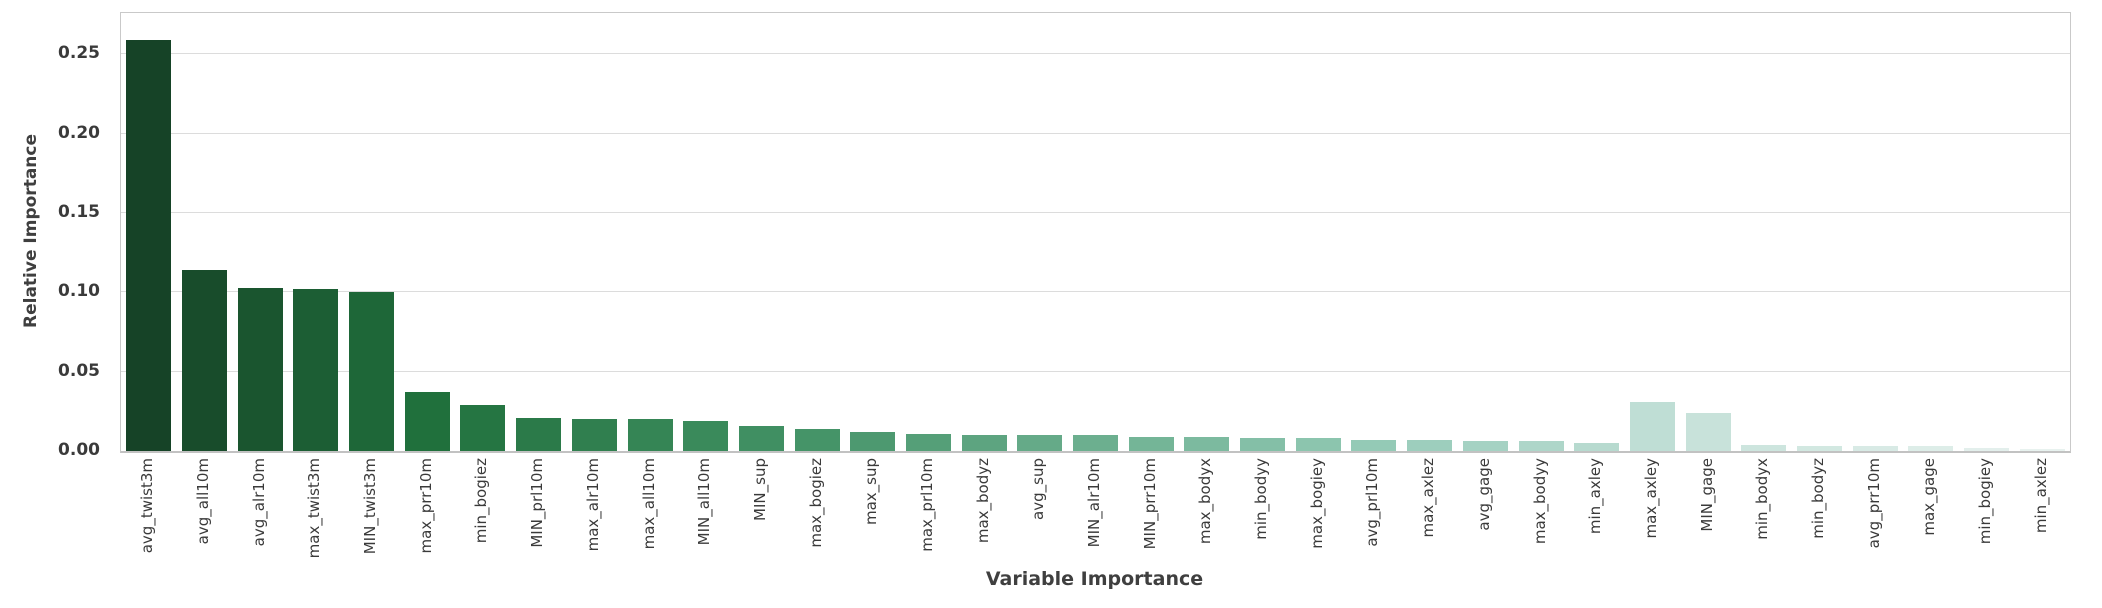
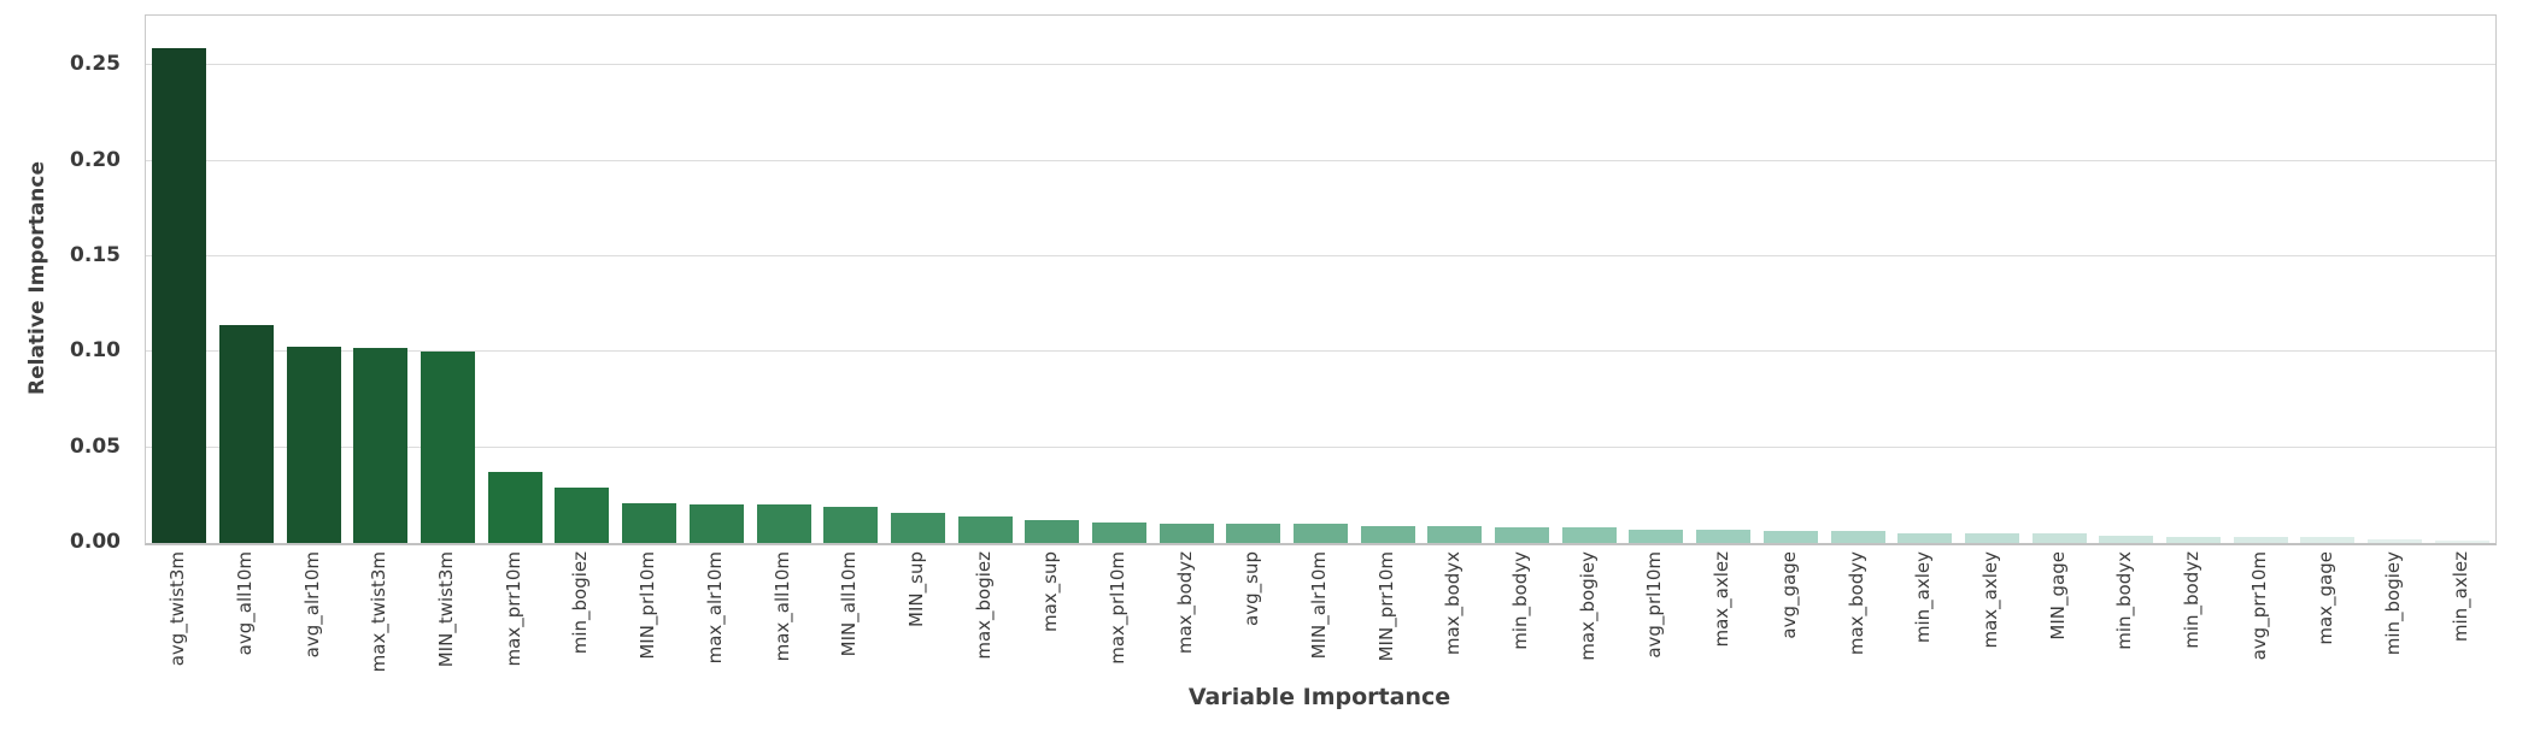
max_axley: 0.031 -> 0.005
MIN_gage: 0.024 -> 0.005
